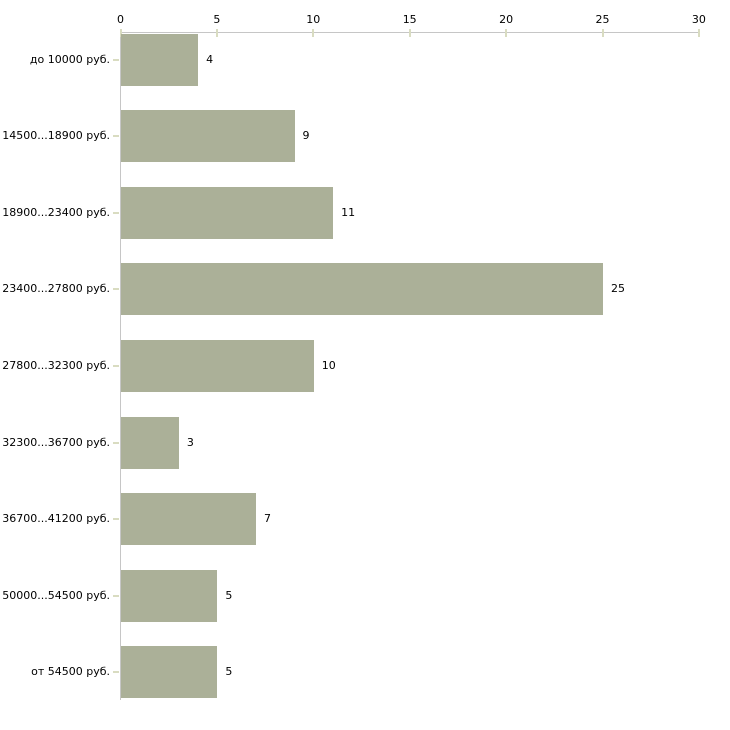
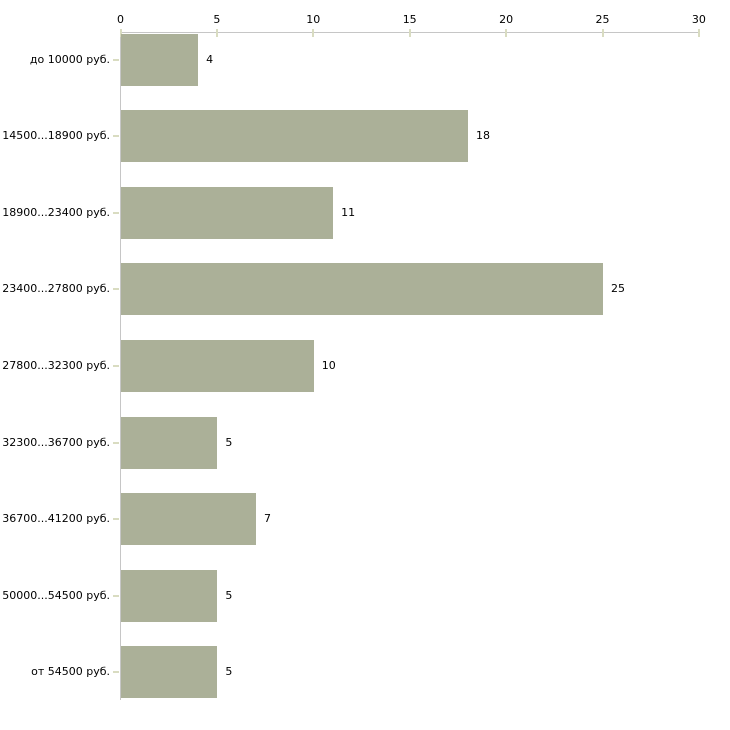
14500...18900 руб.: 9 -> 18
32300...36700 руб.: 3 -> 5
